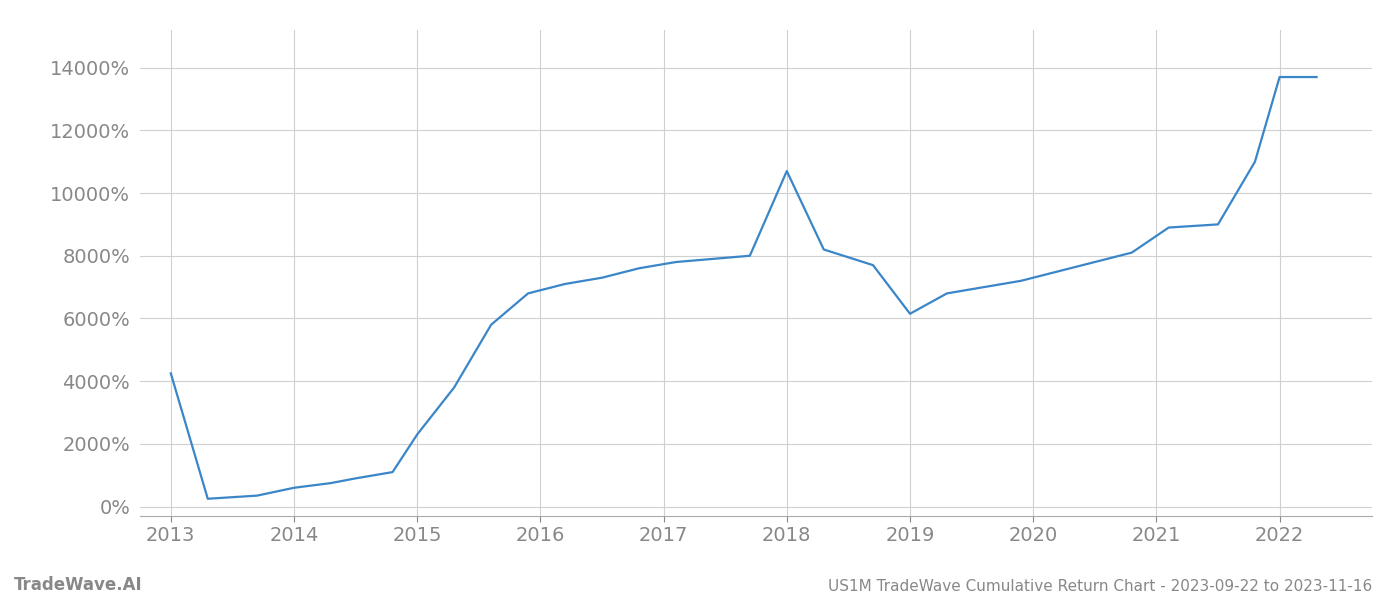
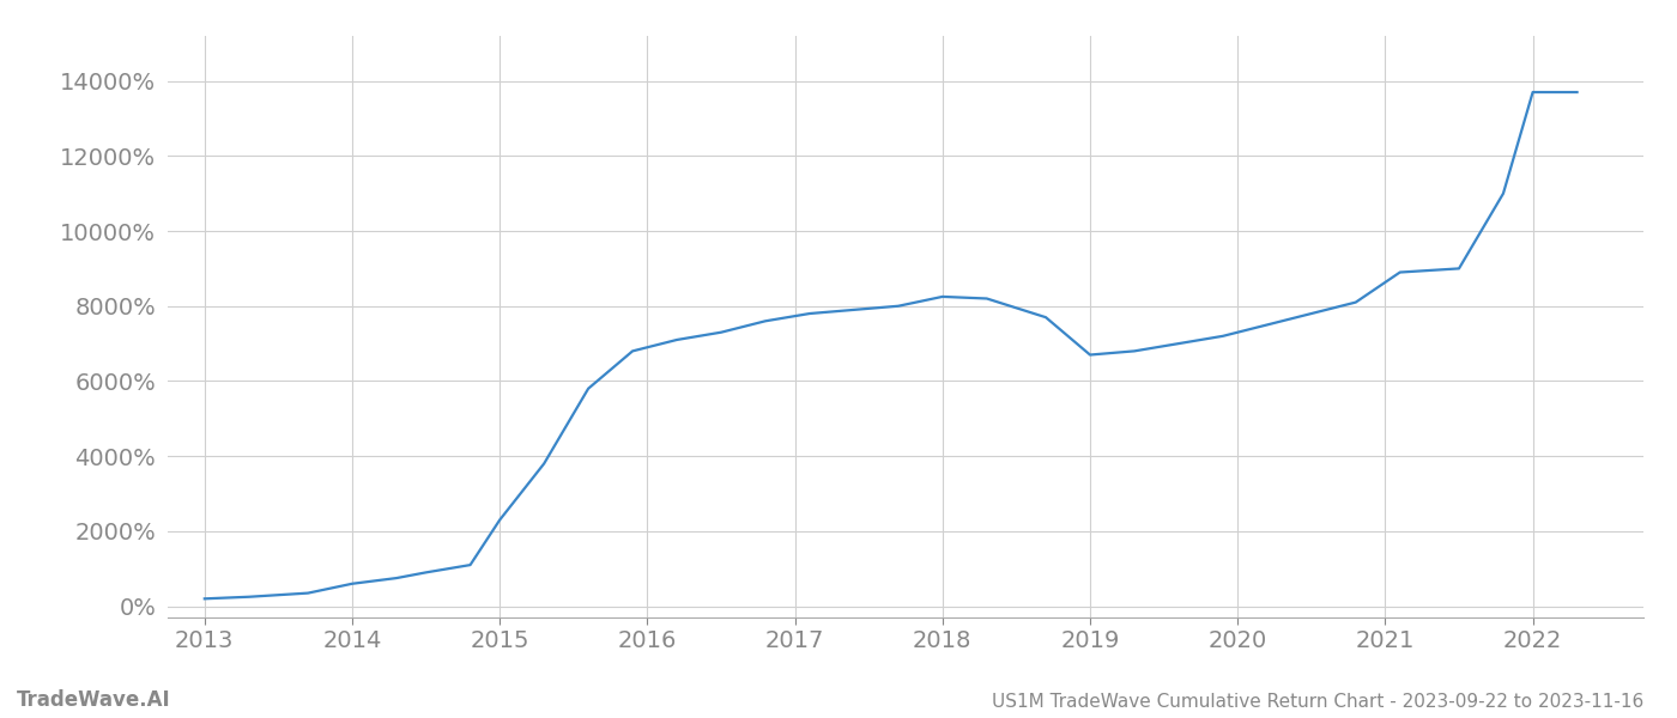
2013: 4250% -> 200%
2018: 10700% -> 8250%
2019: 6150% -> 6700%
